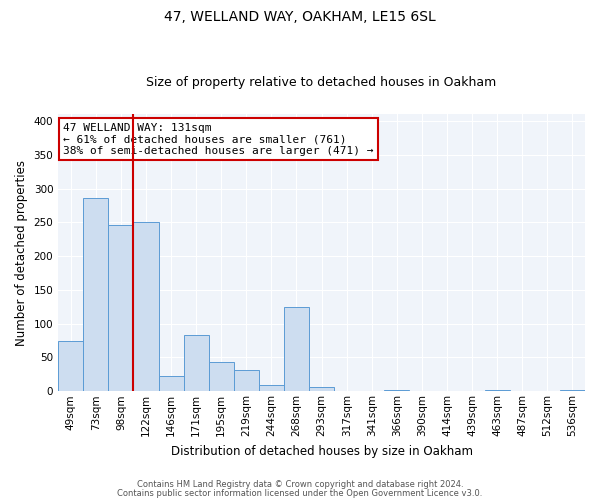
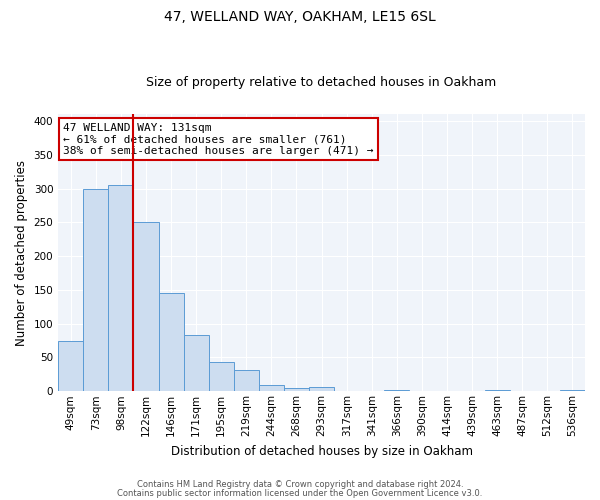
73sqm: 286 -> 300
98sqm: 246 -> 305
146sqm: 22 -> 145
268sqm: 124 -> 5
